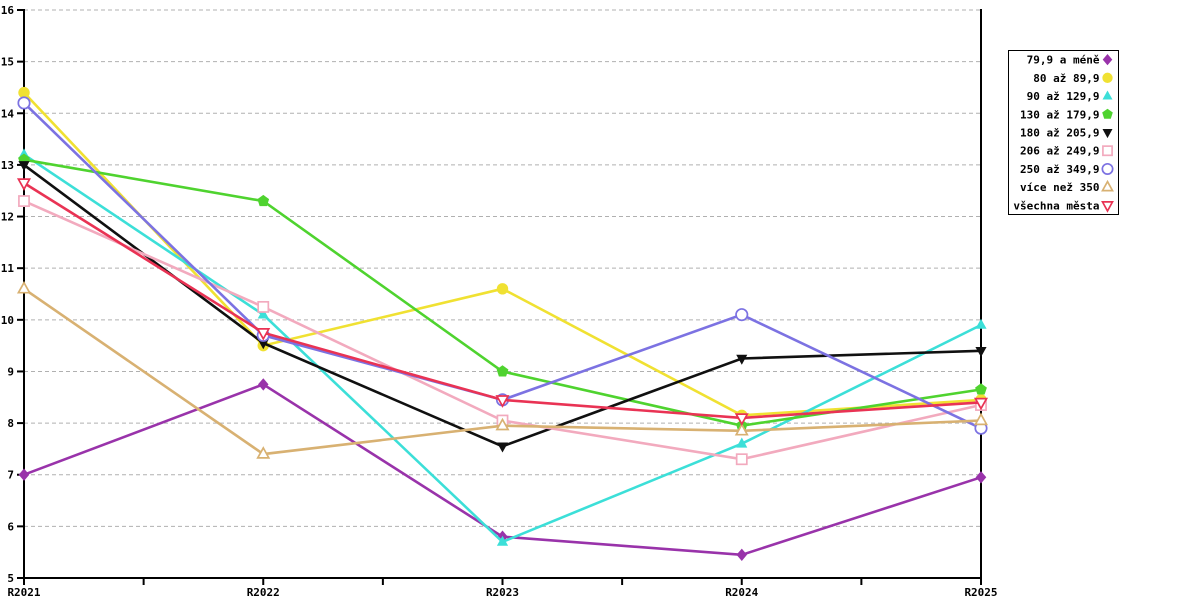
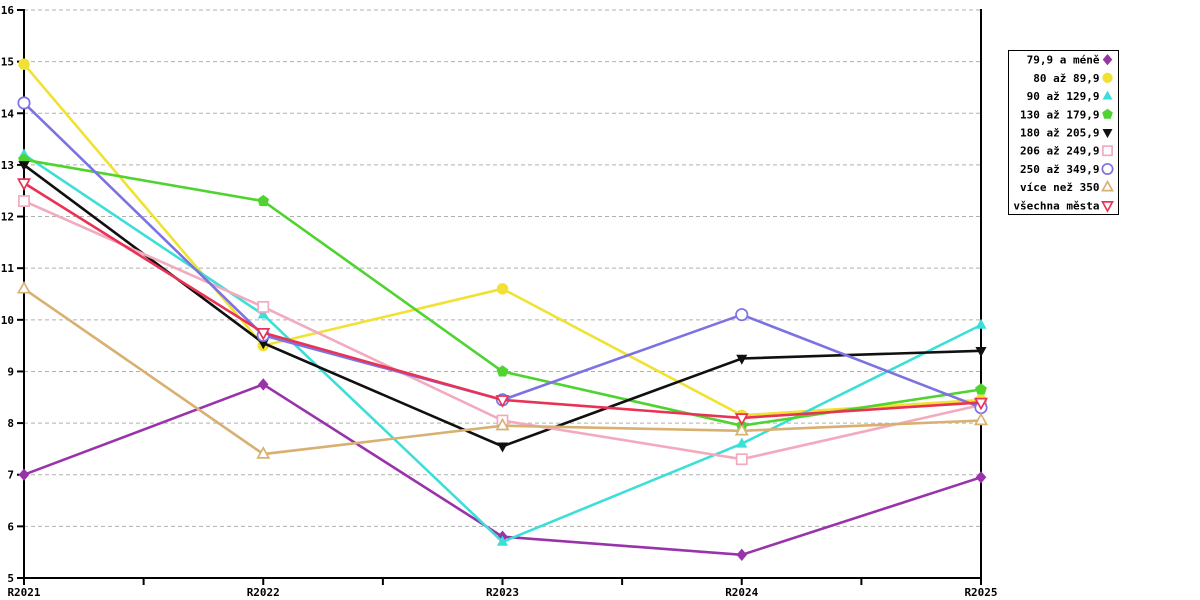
80 až 89,9/R2021: 14.4 -> 14.9
250 až 349,9/R2025: 7.9 -> 8.3
